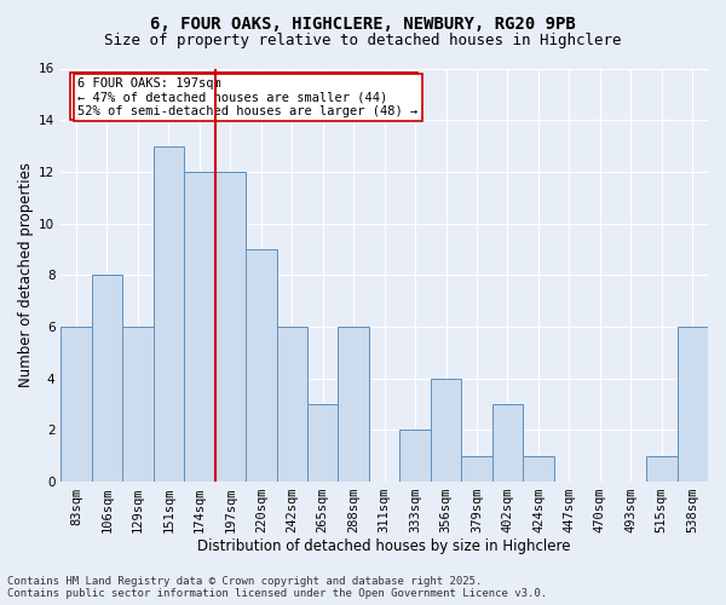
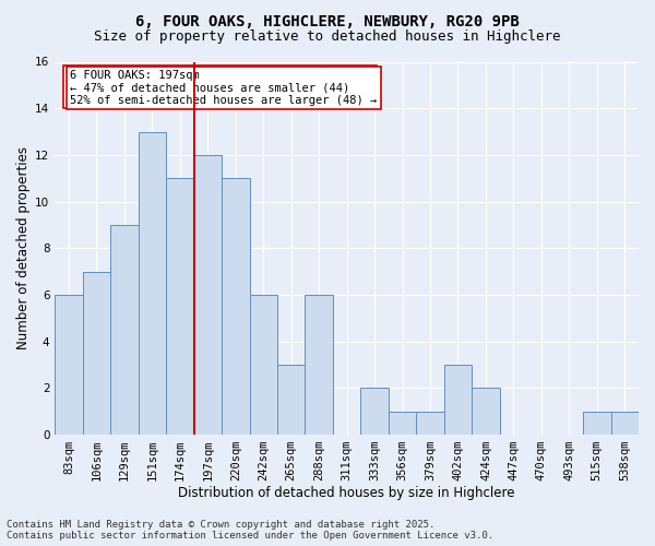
106sqm: 8 -> 7
129sqm: 6 -> 9
174sqm: 12 -> 11
220sqm: 9 -> 11
356sqm: 4 -> 1
424sqm: 1 -> 2
538sqm: 6 -> 1
